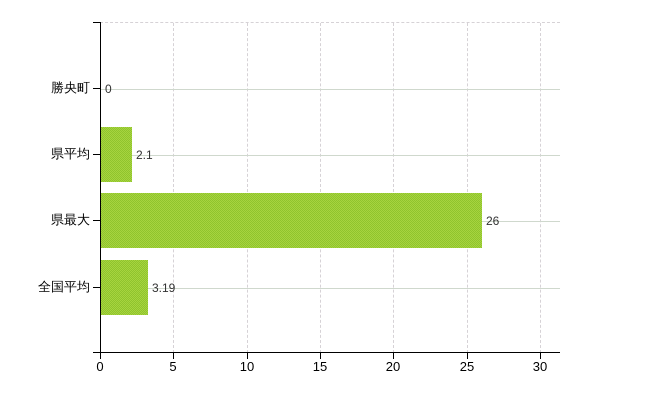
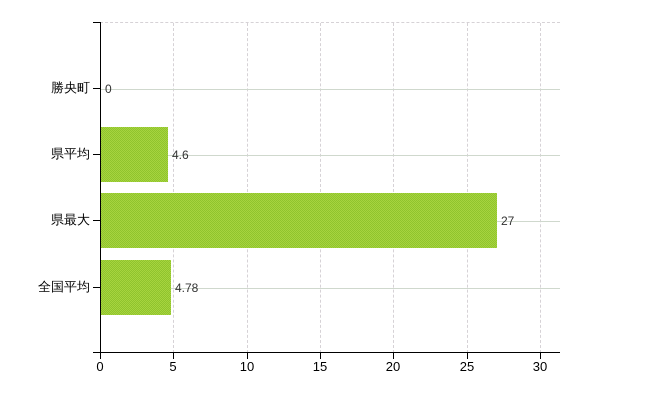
県平均: 2.1 -> 4.6
県最大: 26 -> 27
全国平均: 3.19 -> 4.78
